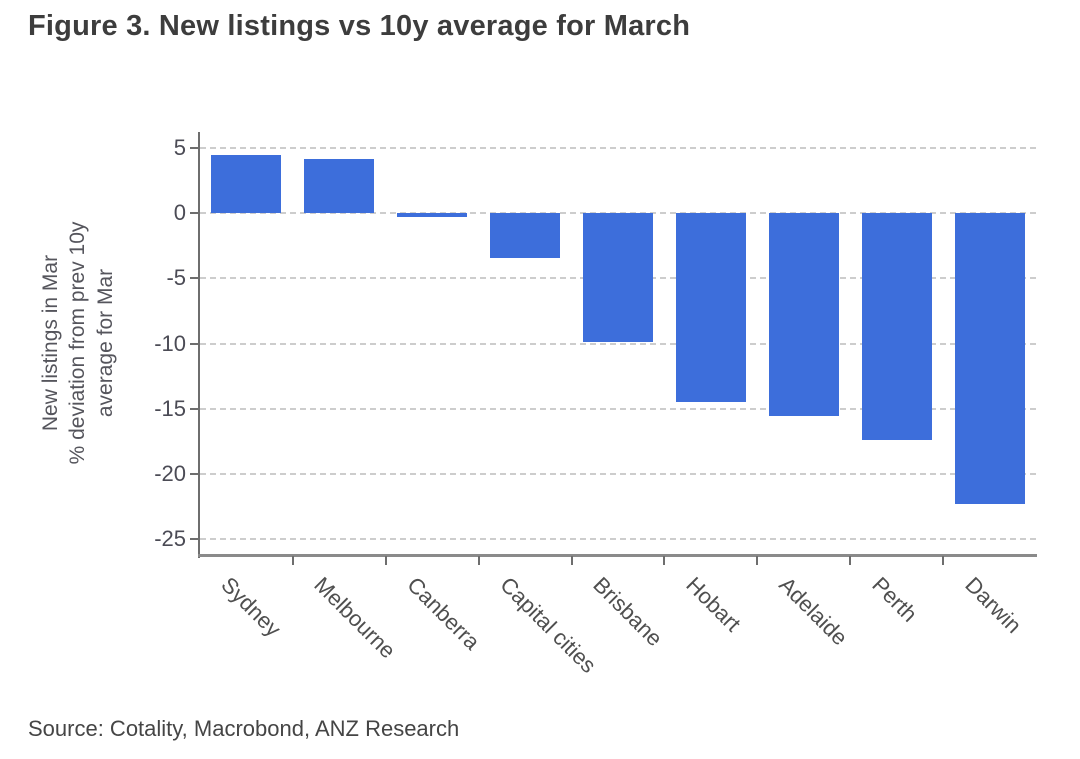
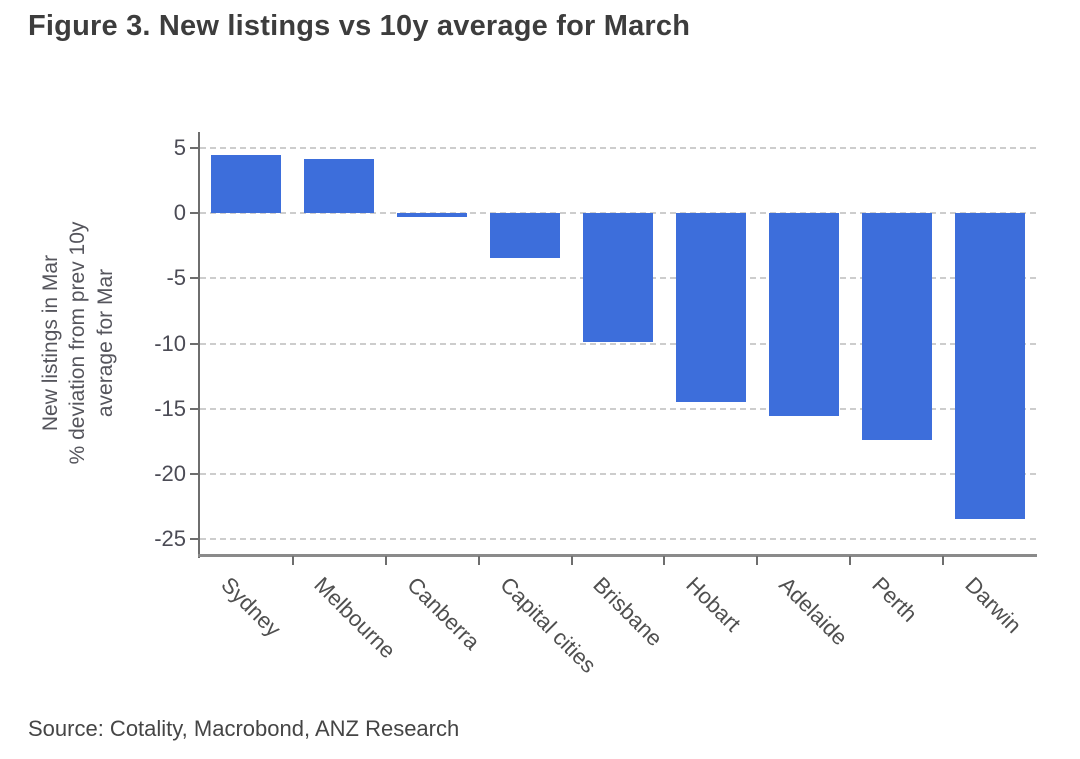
Darwin: -22.3 -> -23.5
